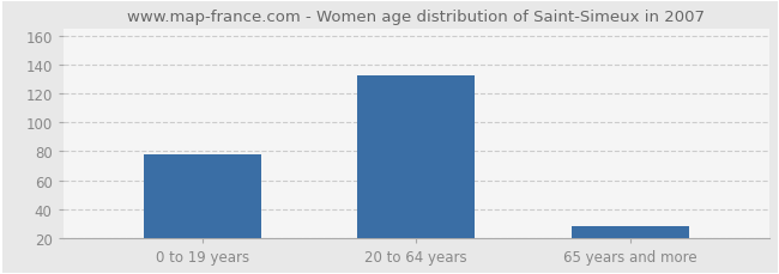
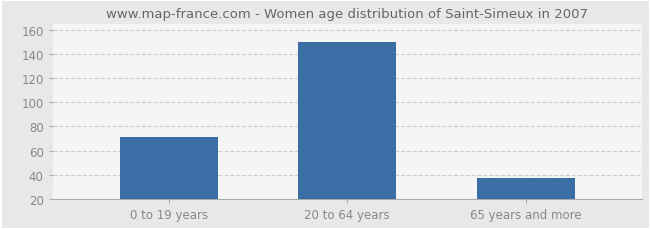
0 to 19 years: 78 -> 71
20 to 64 years: 133 -> 150
65 years and more: 28 -> 37
